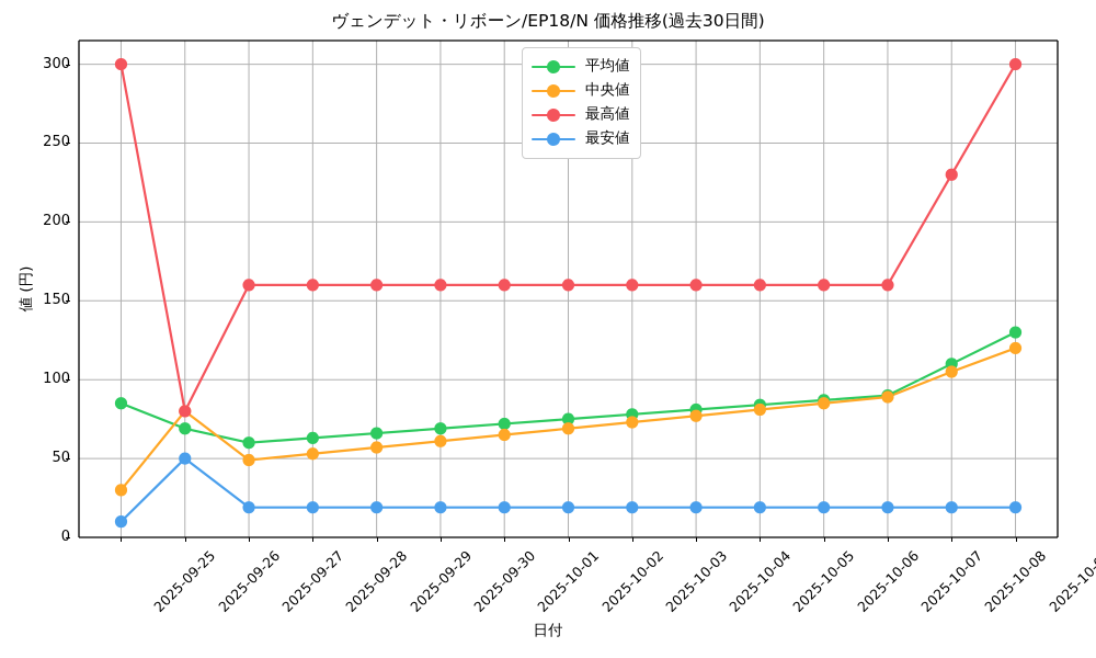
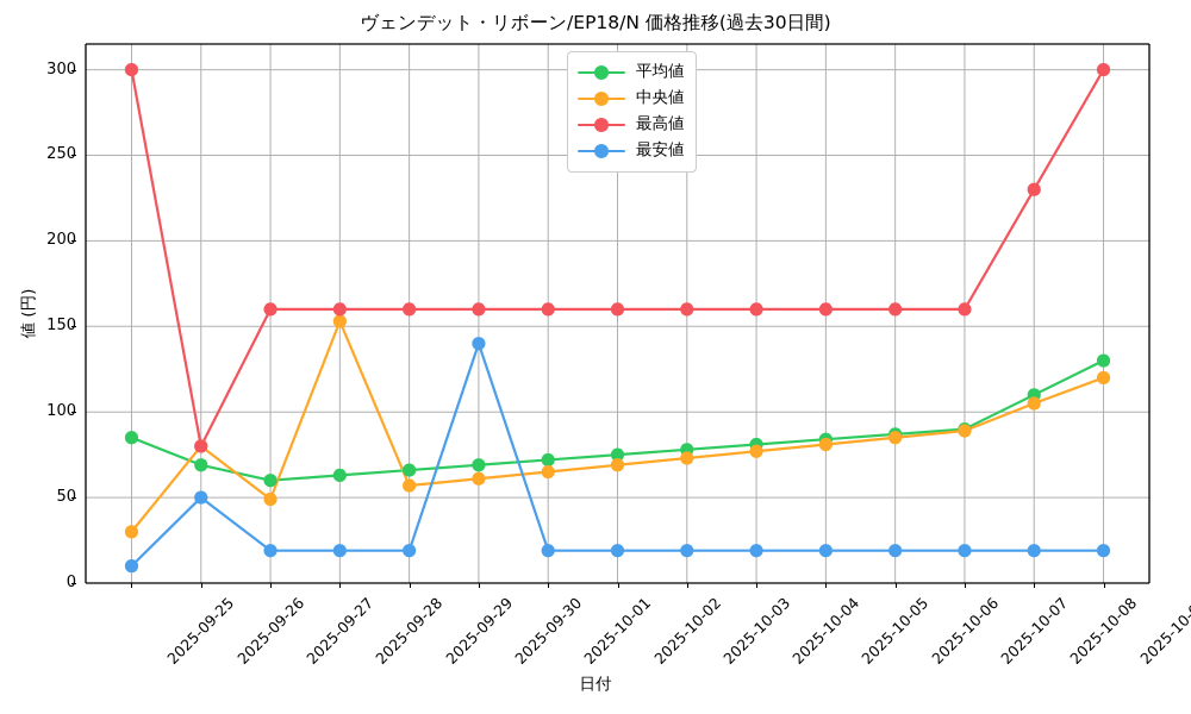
中央値/2025-09-28: 53 -> 153
最安値/2025-09-30: 19 -> 140
